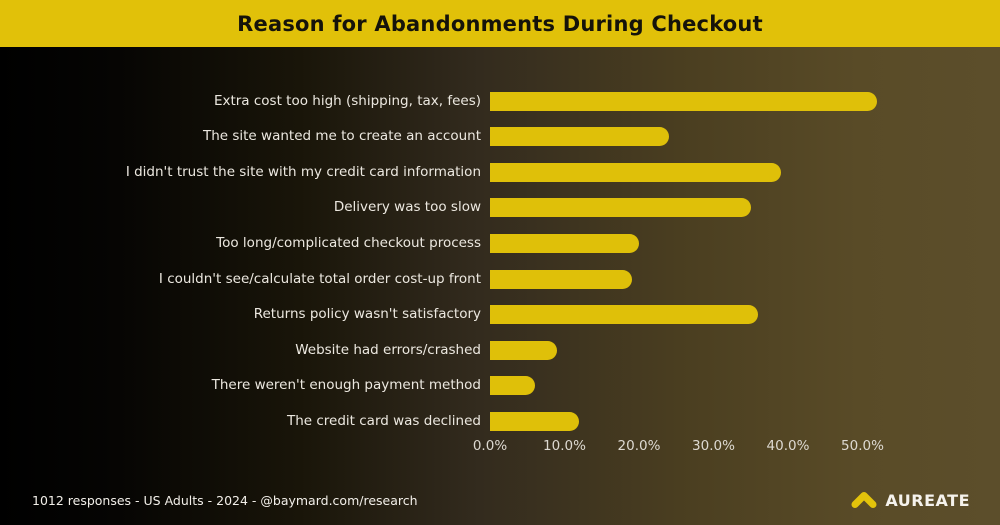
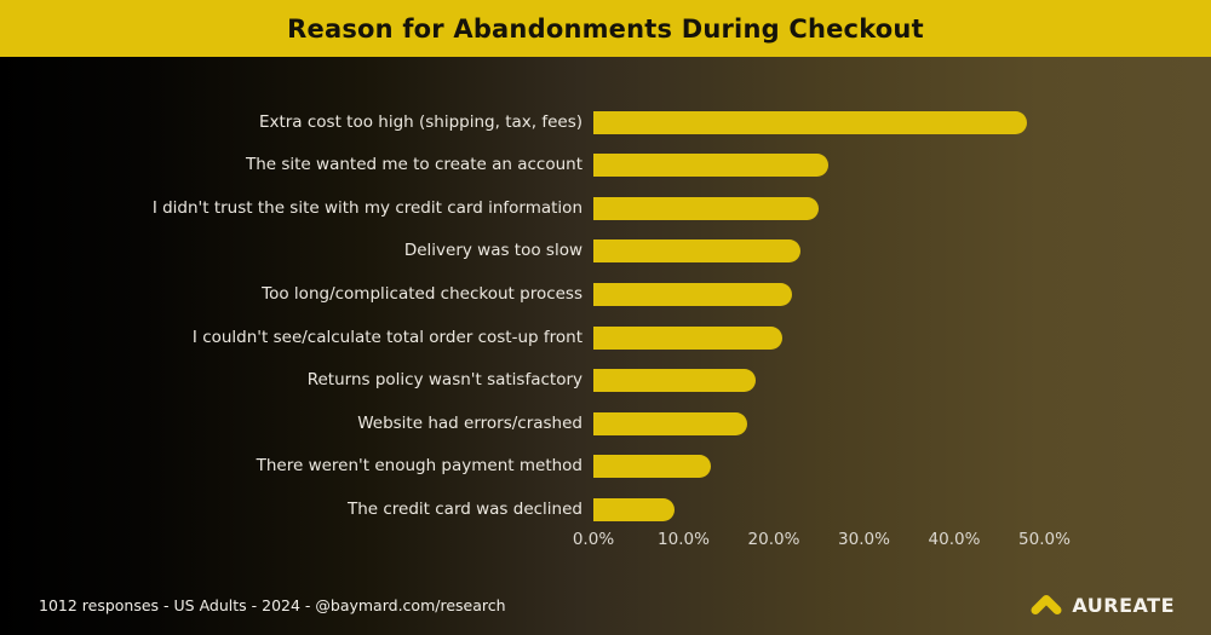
Extra cost too high (shipping, tax, fees): 52% -> 48%
The site wanted me to create an account: 24% -> 26%
I didn't trust the site with my credit card information: 39% -> 25%
Delivery was too slow: 35% -> 23%
Too long/complicated checkout process: 20% -> 22%
I couldn't see/calculate total order cost-up front: 19% -> 21%
Returns policy wasn't satisfactory: 36% -> 18%
Website had errors/crashed: 9% -> 17%
There weren't enough payment method: 6% -> 13%
The credit card was declined: 12% -> 9%
